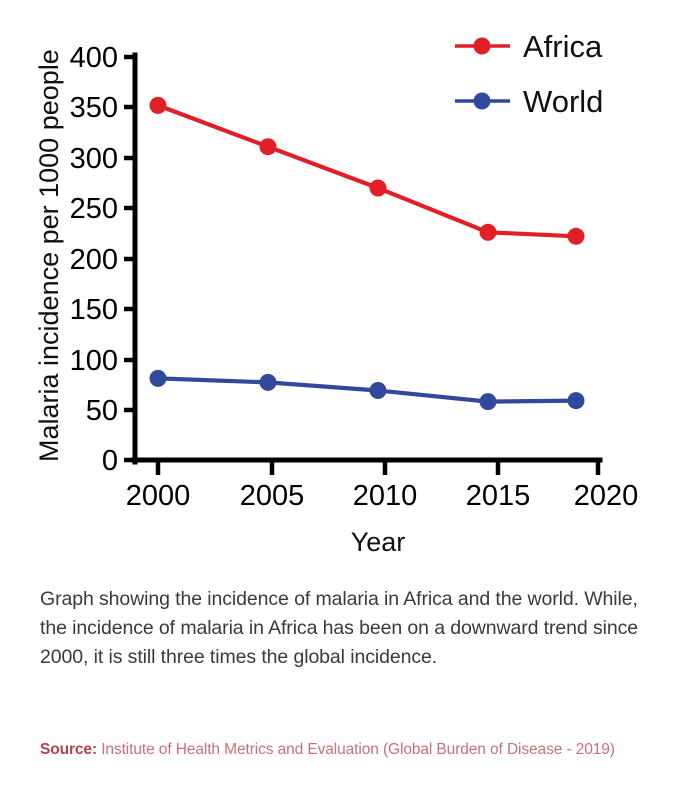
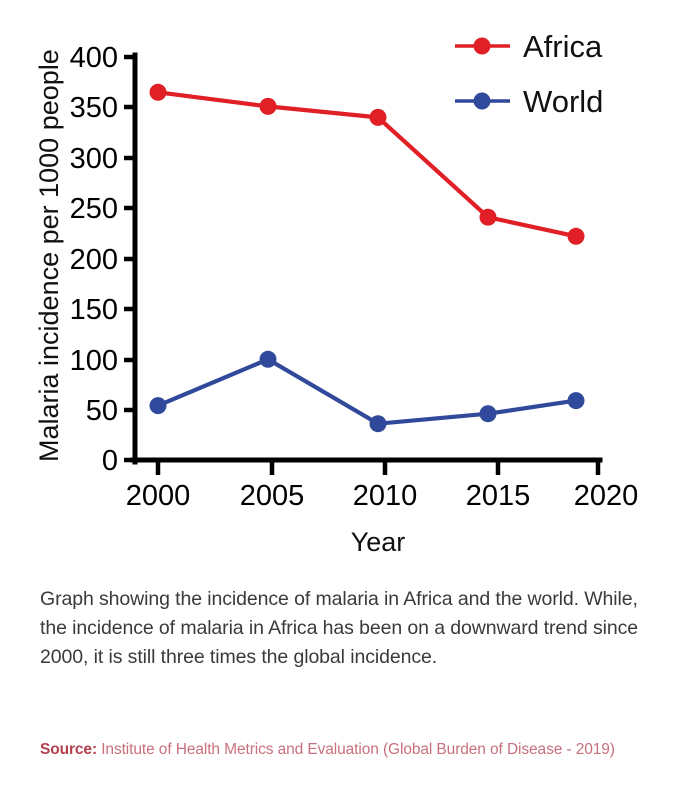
Africa/2000: 352 -> 365
World/2000: 81 -> 54
Africa/2005: 311 -> 351
World/2005: 77 -> 100
Africa/2010: 270 -> 340
World/2010: 69 -> 36
Africa/2015: 226 -> 241
World/2015: 58 -> 46
